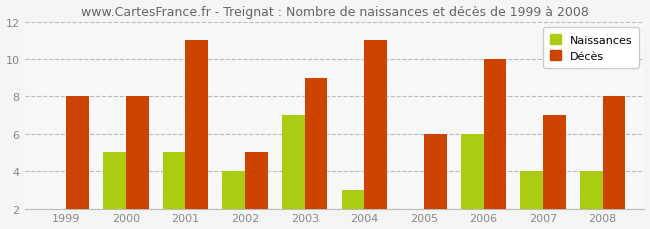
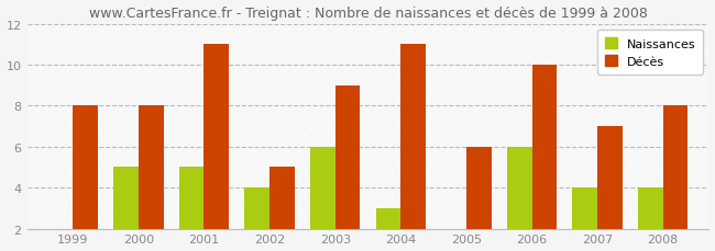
Naissances/2003: 7 -> 6
